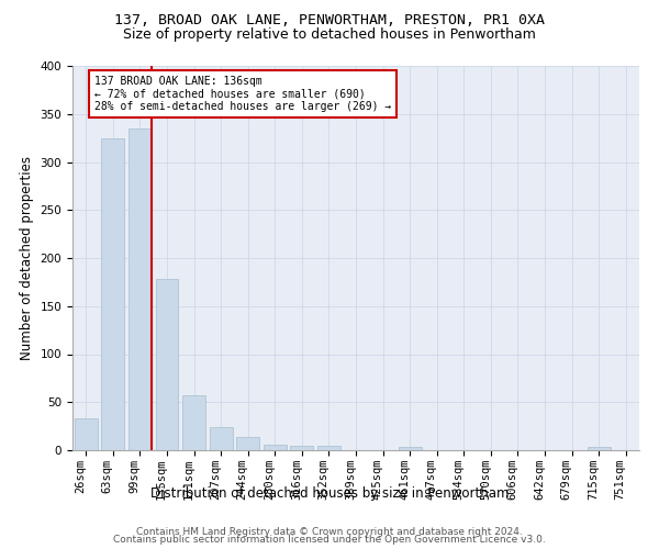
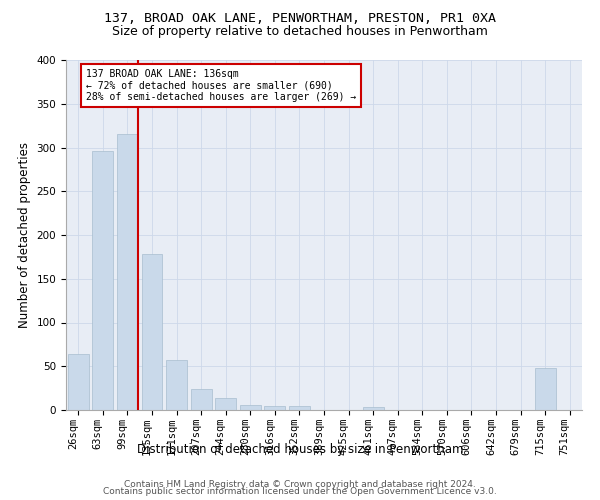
26sqm: 33 -> 64
63sqm: 325 -> 296
99sqm: 335 -> 316
715sqm: 4 -> 48
